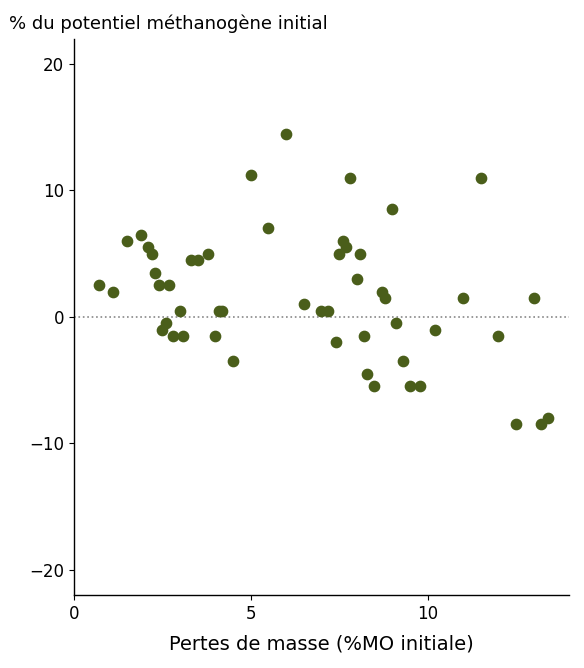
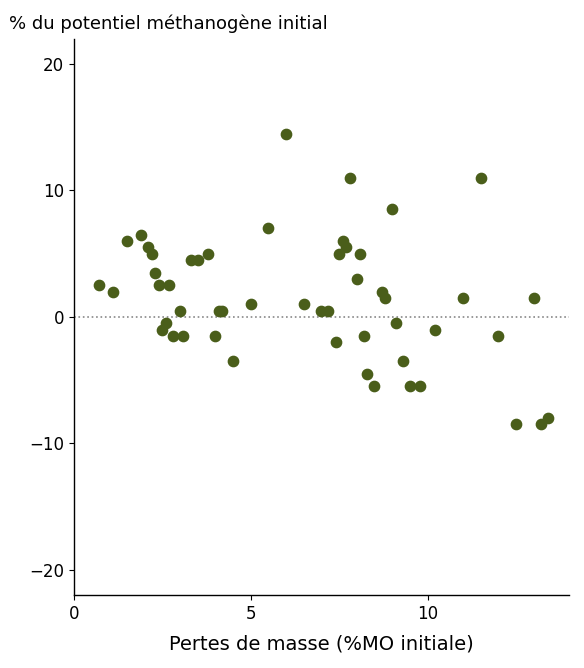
5: 11.2 -> 1.0
